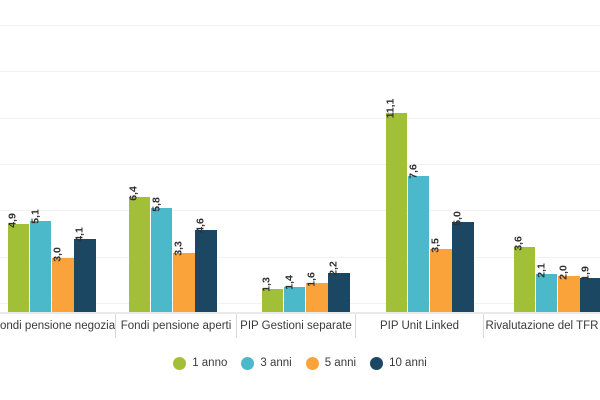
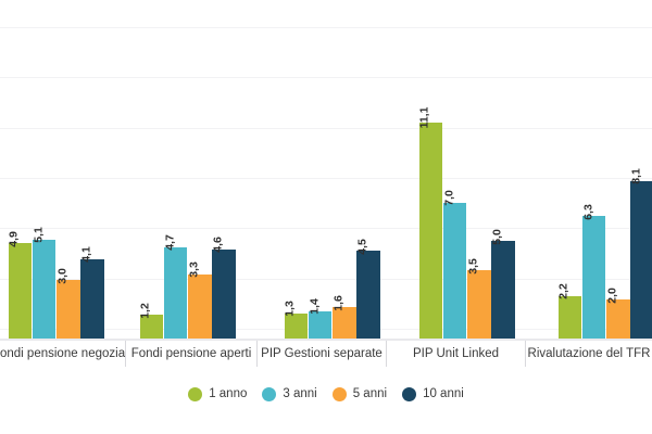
1 anno/Fondi pensione aperti: 6,4 -> 1,2
3 anni/Fondi pensione aperti: 5,8 -> 4,7
10 anni/PIP Gestioni separate: 2,2 -> 4,5
3 anni/PIP Unit Linked: 7,6 -> 7,0
1 anno/Rivalutazione del TFR: 3,6 -> 2,2
3 anni/Rivalutazione del TFR: 2,1 -> 6,3
10 anni/Rivalutazione del TFR: 1,9 -> 8,1
